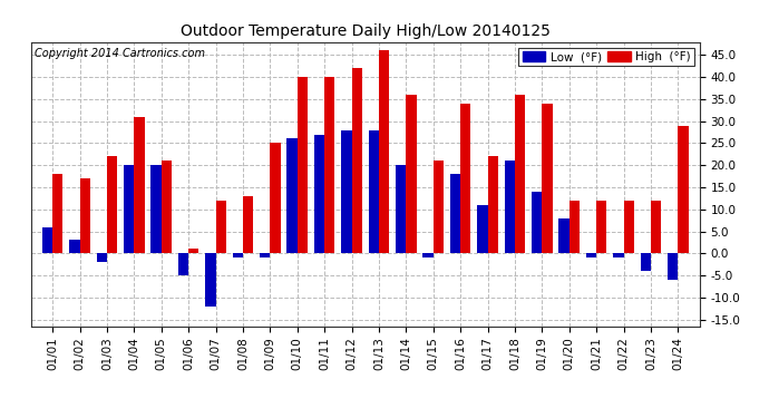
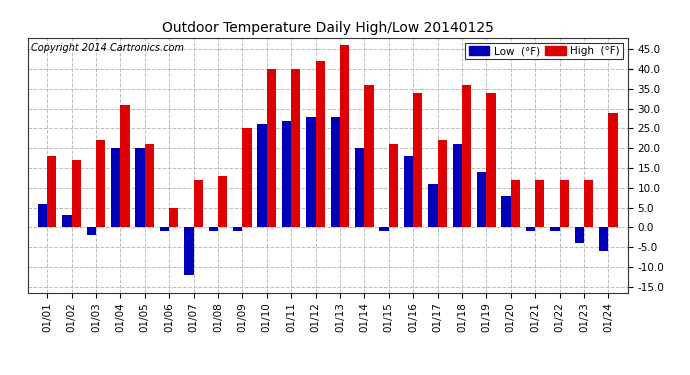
Low (°F)/01/06: -5 -> -1
High (°F)/01/06: 1 -> 5
